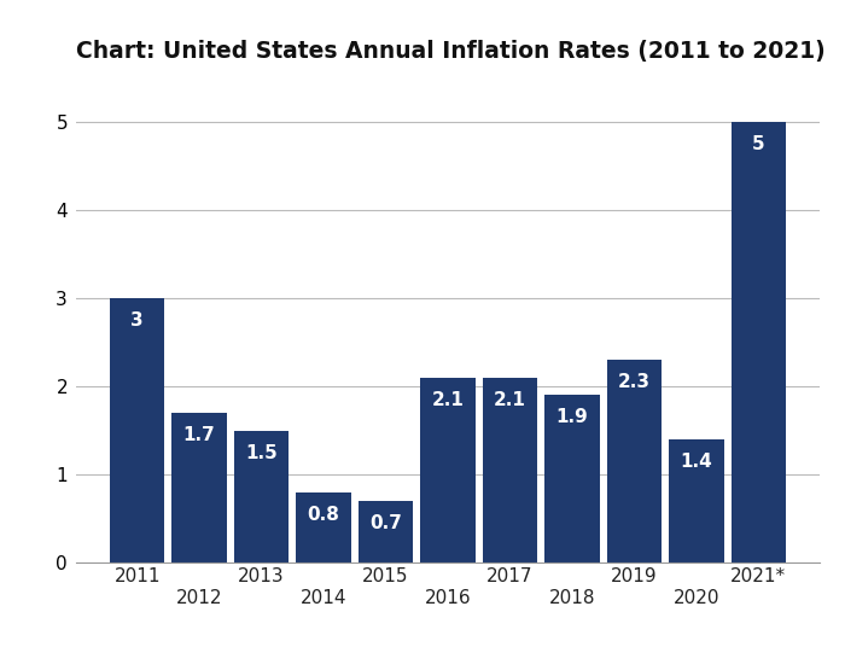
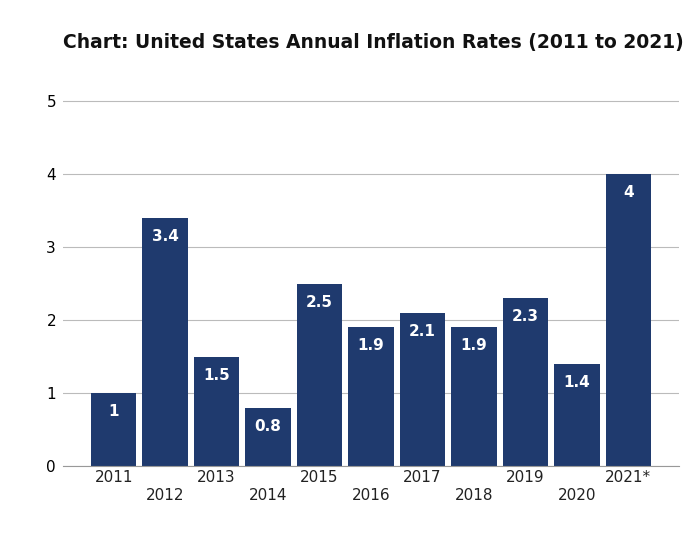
2011: 3 -> 1
2012: 1.7 -> 3.4
2015: 0.7 -> 2.5
2016: 2.1 -> 1.9
2021*: 5 -> 4
